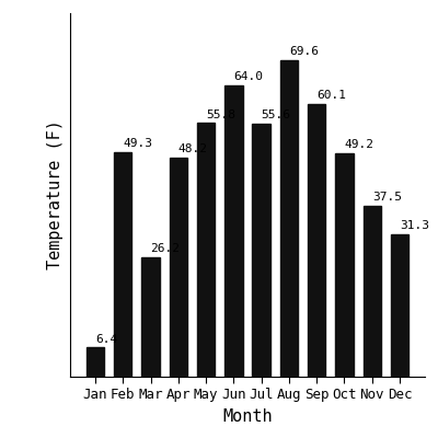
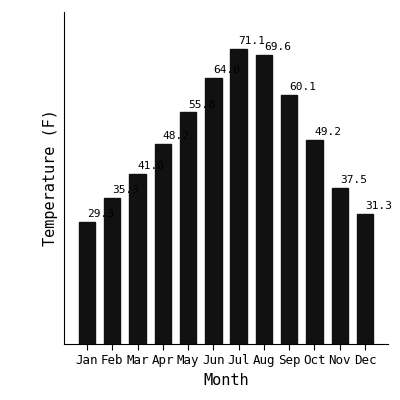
Jan: 6.4 -> 29.3
Feb: 49.3 -> 35.3
Mar: 26.2 -> 41.0
Jul: 55.6 -> 71.1
